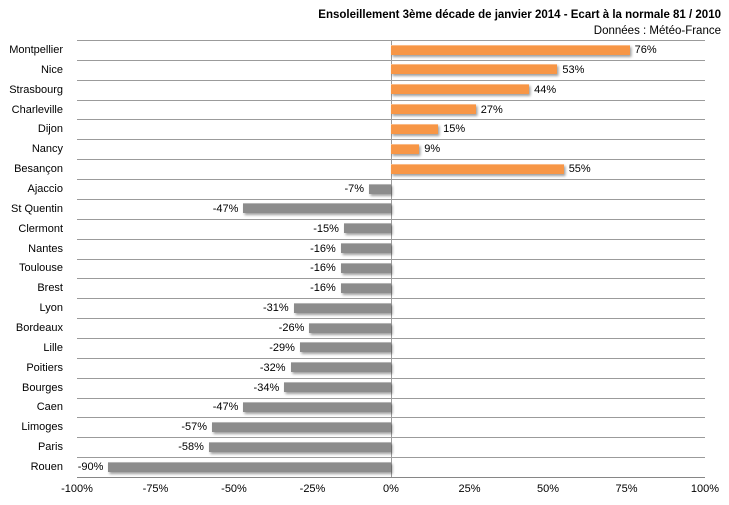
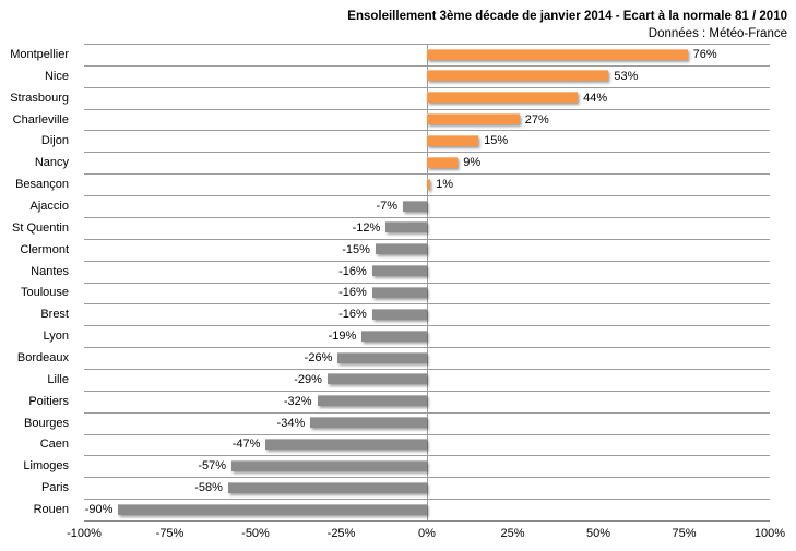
Besançon: 55% -> 1%
St Quentin: -47% -> -12%
Lyon: -31% -> -19%
